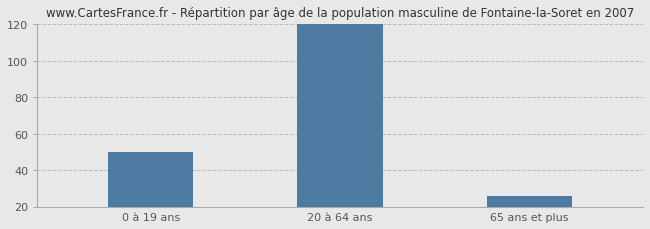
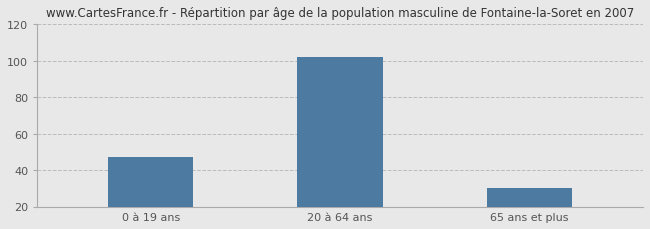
0 à 19 ans: 50 -> 47
20 à 64 ans: 120 -> 102
65 ans et plus: 26 -> 30
